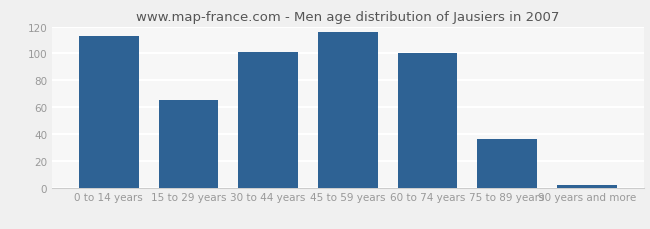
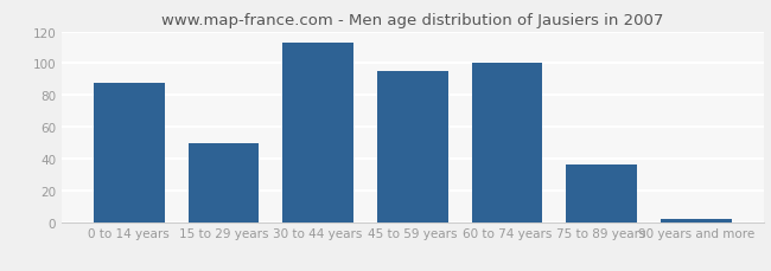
0 to 14 years: 113 -> 88
15 to 29 years: 65 -> 50
30 to 44 years: 101 -> 113
45 to 59 years: 116 -> 95
